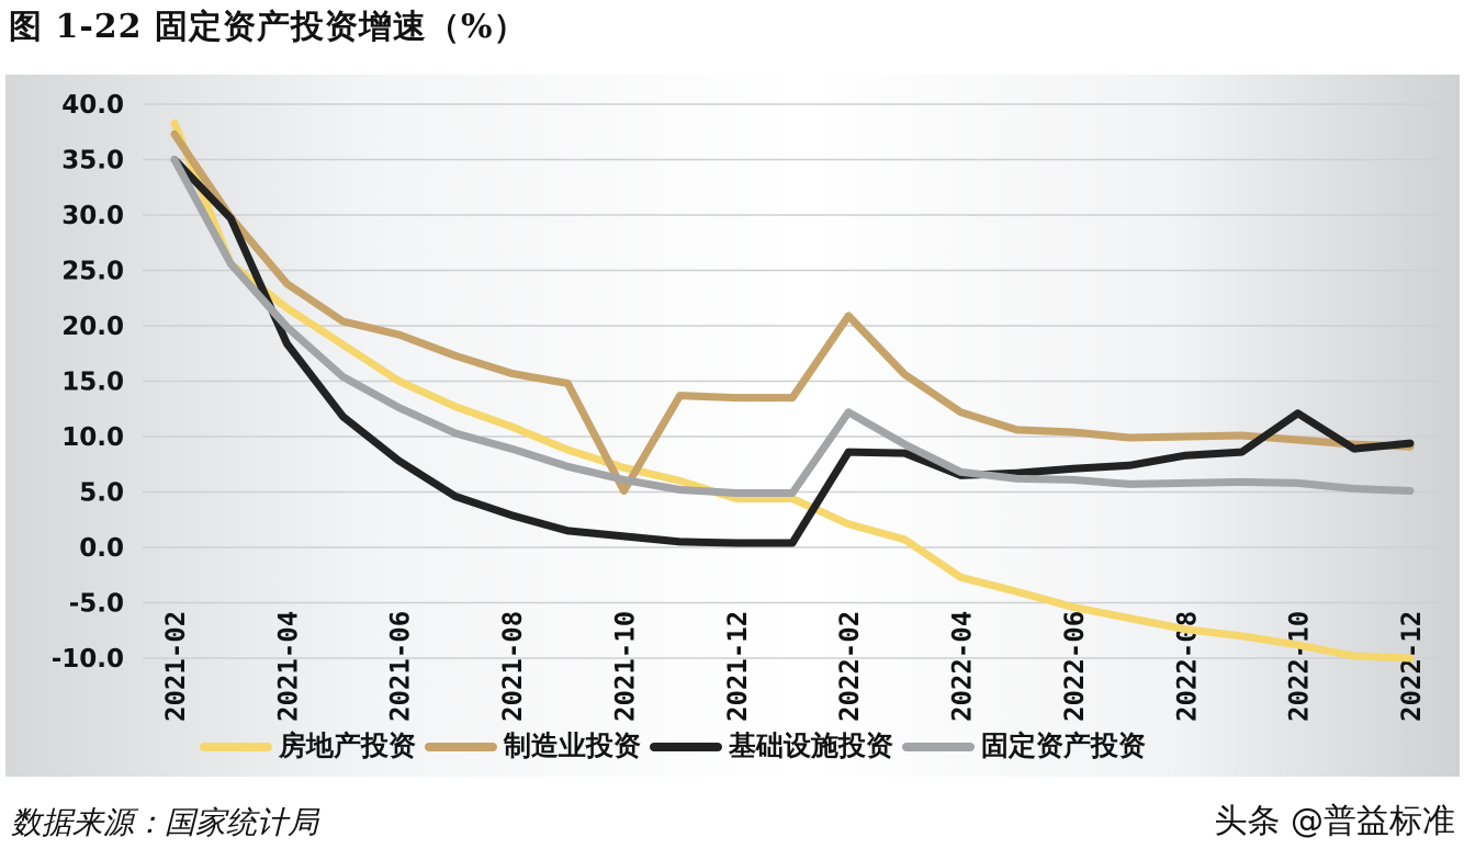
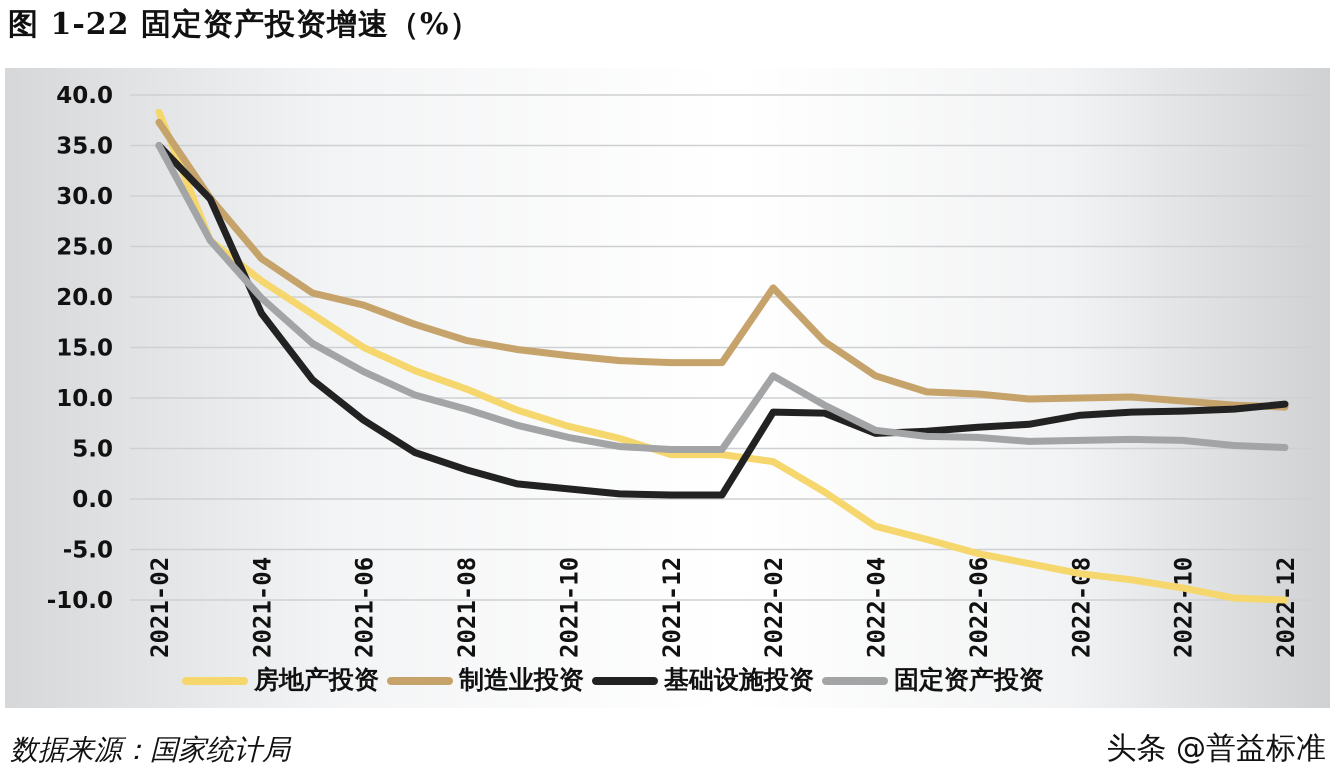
制造业投资/2021-10: 5.1 -> 14.2
房地产投资/2022-02: 2.1 -> 3.7
基础设施投资/2022-10: 12.1 -> 8.7
